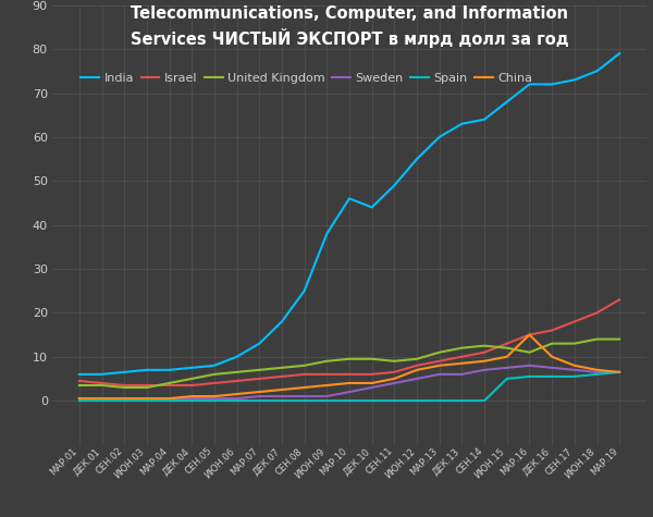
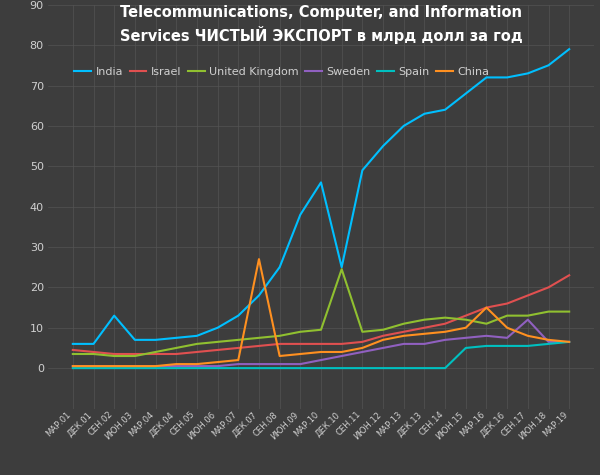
India/СЕН.02: 6.5 -> 13.0
China/ДЕК.07: 2.5 -> 27.0
India/ДЕК.10: 44.0 -> 25.0
United Kingdom/ДЕК.10: 9.5 -> 24.5
Sweden/СЕН.17: 7.0 -> 12.0
